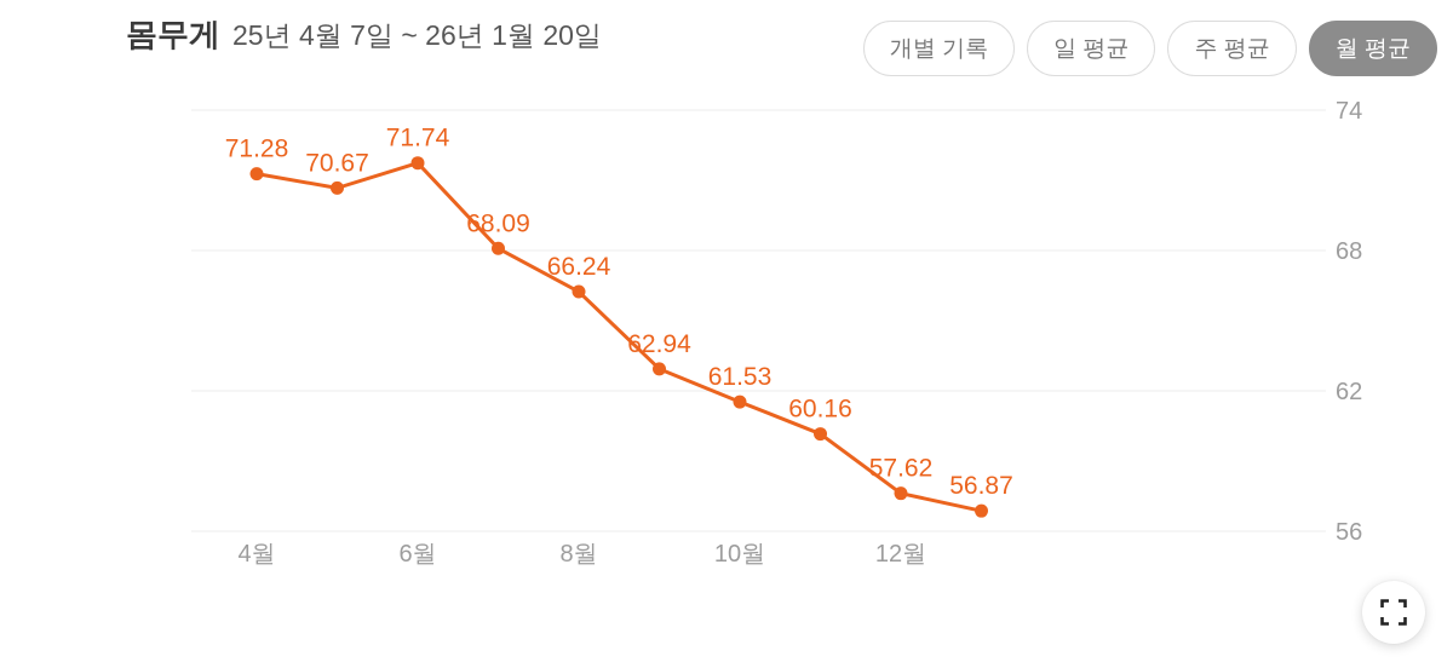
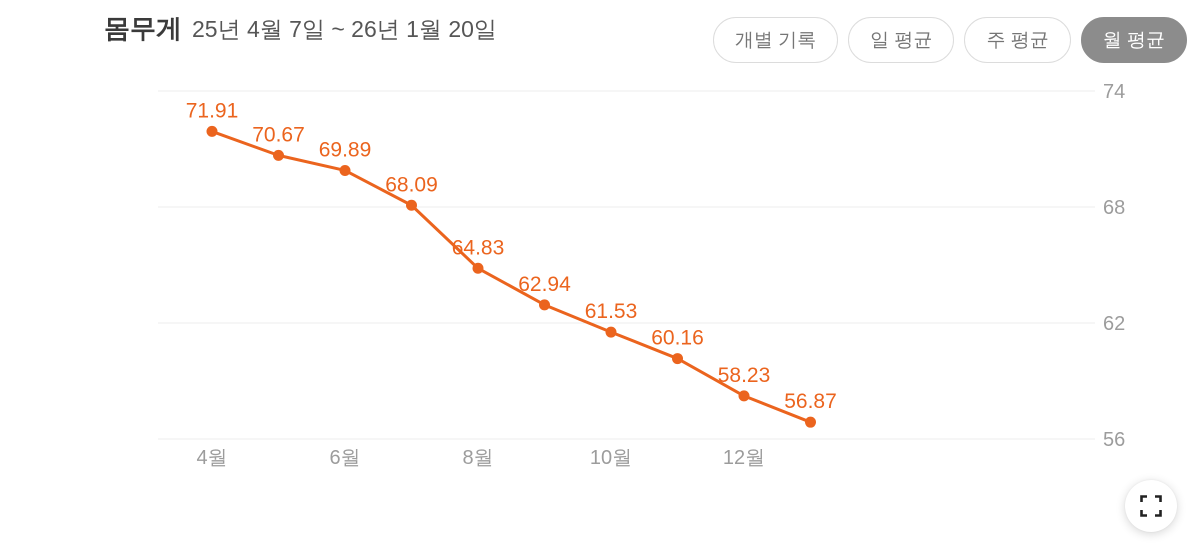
4월: 71.28 -> 71.91
6월: 71.74 -> 69.89
8월: 66.24 -> 64.83
12월: 57.62 -> 58.23
